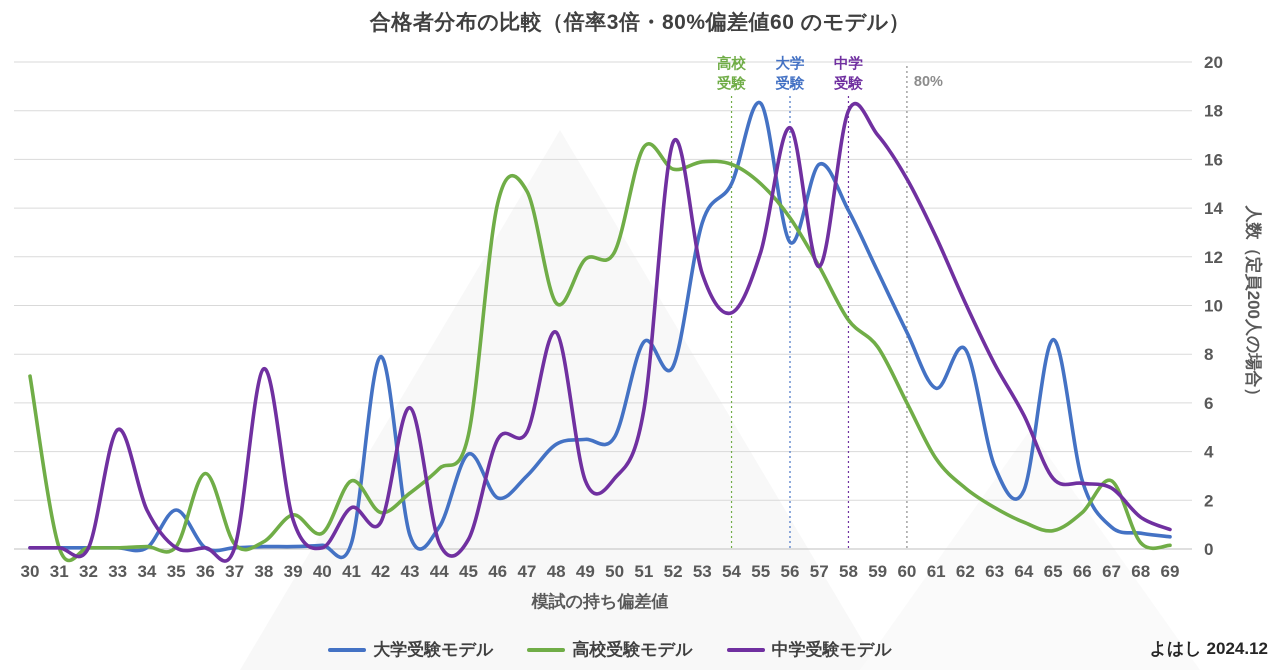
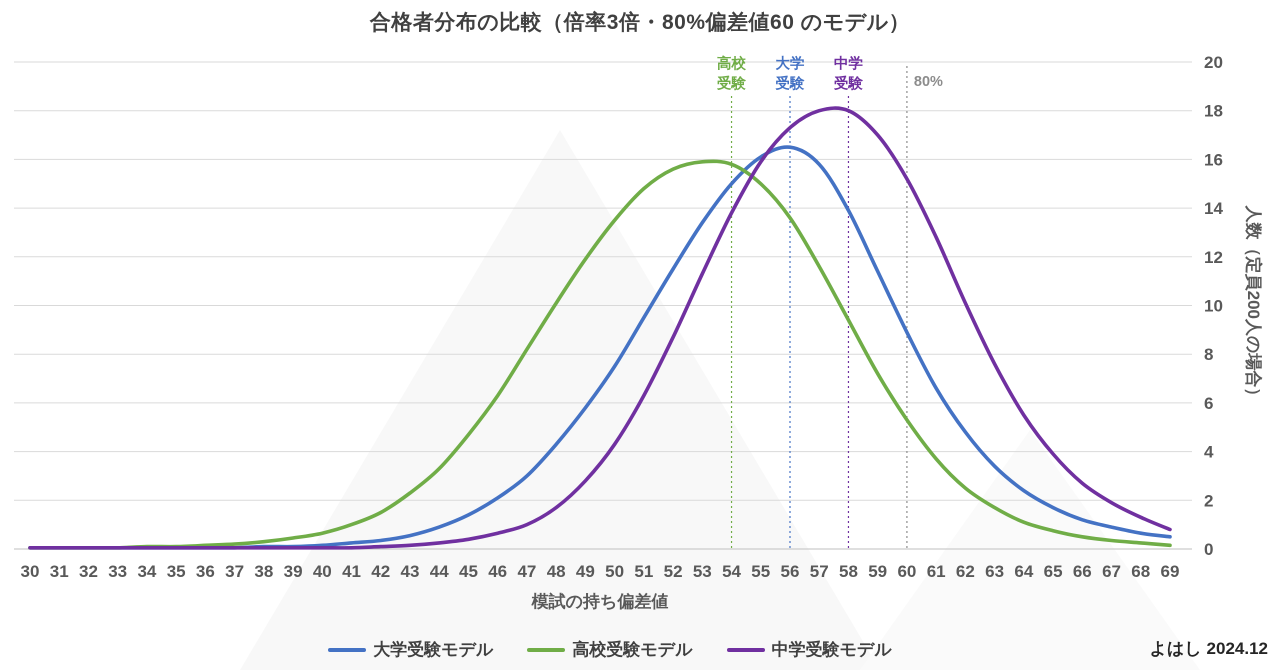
高校受験モデル/30: 7.1 -> 0.1
中学受験モデル/33: 4.9 -> 0.1
中学受験モデル/34: 1.6 -> 0.1
大学受験モデル/35: 1.6 -> 0.1
高校受験モデル/36: 3.1 -> 0.1
中学受験モデル/38: 7.4 -> 0.1
高校受験モデル/39: 1.4 -> 0.5
中学受験モデル/39: 1.2 -> 0.1
高校受験モデル/41: 2.8 -> 1.0
中学受験モデル/41: 1.7 -> 0.1
大学受験モデル/42: 7.9 -> 0.3
中学受験モデル/42: 1.1 -> 0.1
中学受験モデル/43: 5.8 -> 0.1
大学受験モデル/45: 3.9 -> 1.4
高校受験モデル/46: 14.2 -> 6.3
中学受験モデル/46: 4.5 -> 0.7
高校受験モデル/47: 14.7 -> 8.2
中学受験モデル/47: 4.8 -> 1.0
中学受験モデル/48: 8.9 -> 1.7
大学受験モデル/49: 4.5 -> 5.8
大学受験モデル/50: 4.6 -> 7.5
高校受験モデル/50: 12.2 -> 13.5
中学受験モデル/50: 2.9 -> 4.3
大学受験モデル/51: 8.5 -> 9.5
高校受験モデル/51: 16.5 -> 14.8
中学受験モデル/51: 5.7 -> 6.3
大学受験モデル/52: 7.5 -> 11.5
中学受験モデル/52: 16.7 -> 8.7
中学受験モデル/54: 9.7 -> 13.8
大学受験モデル/55: 18.3 -> 16.1
中学受験モデル/55: 12.2 -> 15.9
大学受験モデル/56: 12.6 -> 16.5
中学受験モデル/57: 11.6 -> 18.0
高校受験モデル/59: 8.3 -> 7.2
高校受験モデル/60: 6.0 -> 5.3
大学受験モデル/62: 8.2 -> 4.8
大学受験モデル/65: 8.6 -> 1.7
中学受験モデル/65: 2.9 -> 3.9
大学受験モデル/66: 2.8 -> 1.2
高校受験モデル/66: 1.5 -> 0.5
高校受験モデル/67: 2.8 -> 0.3
中学受験モデル/67: 2.5 -> 1.9
